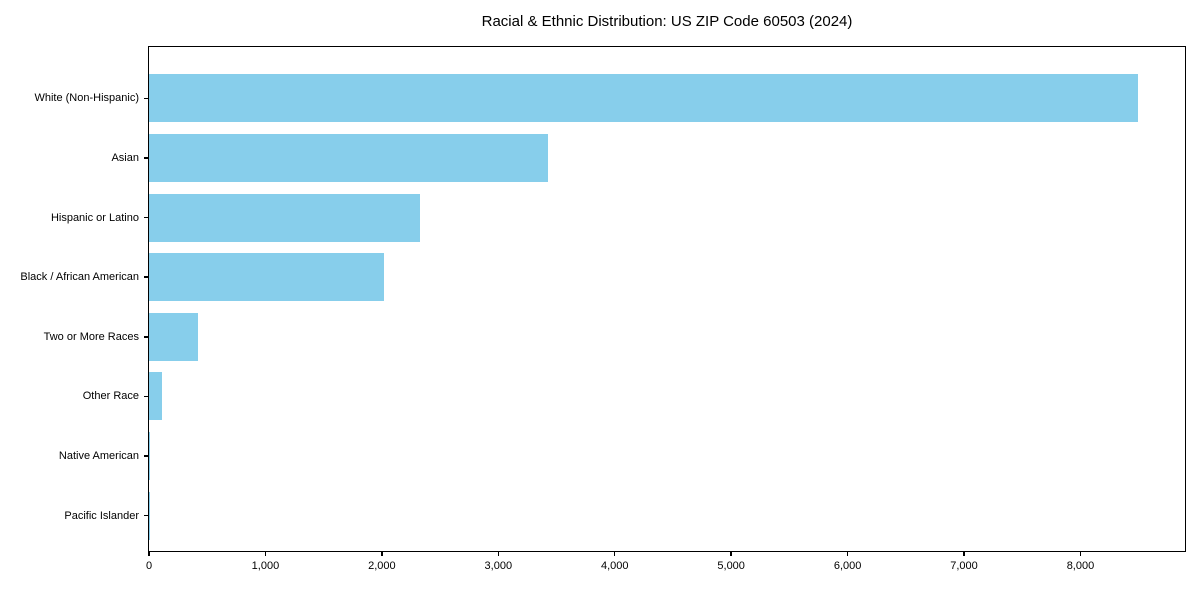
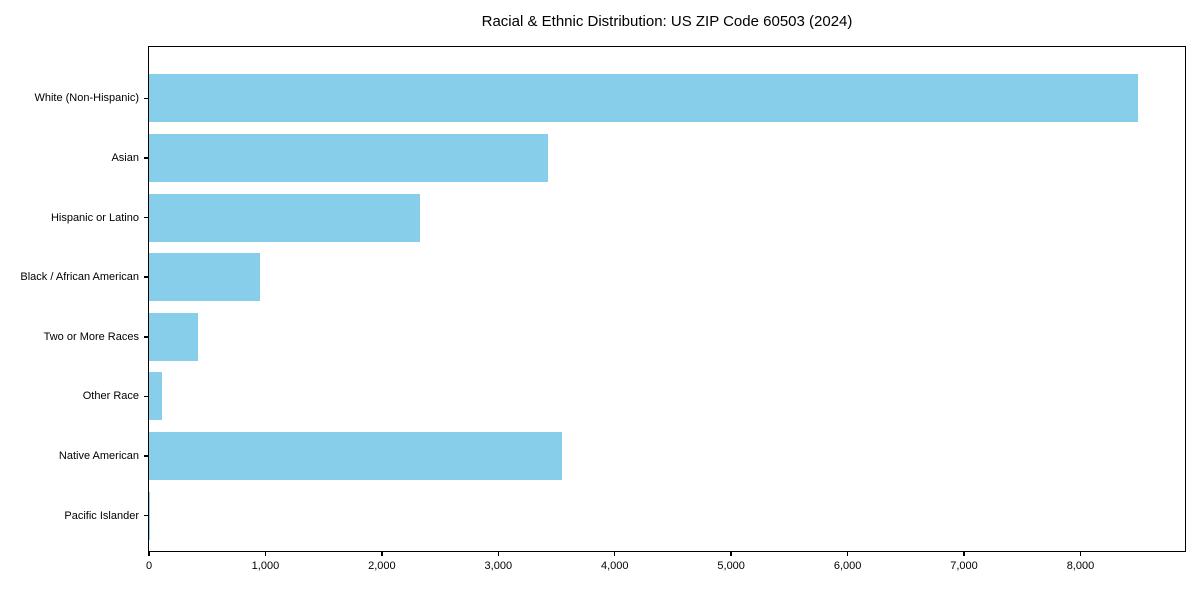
Black / African American: 2020 -> 950
Native American: 10 -> 3550
